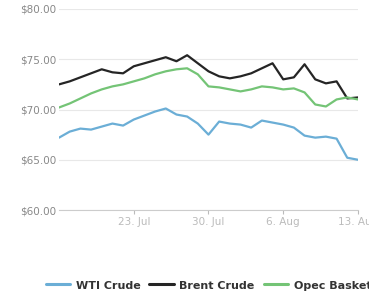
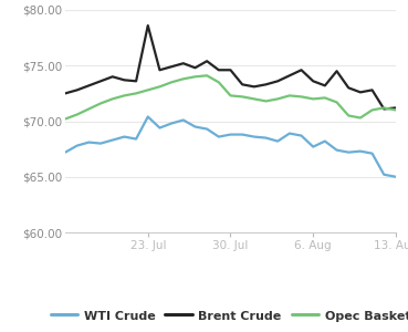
WTI Crude/23. Jul: $69.0 -> $70.4
Brent Crude/23. Jul: $74.3 -> $78.6
WTI Crude/30. Jul: $67.5 -> $68.8
Brent Crude/30. Jul: $73.8 -> $74.6
WTI Crude/6. Aug: $68.5 -> $67.7
Brent Crude/6. Aug: $73.0 -> $73.6
